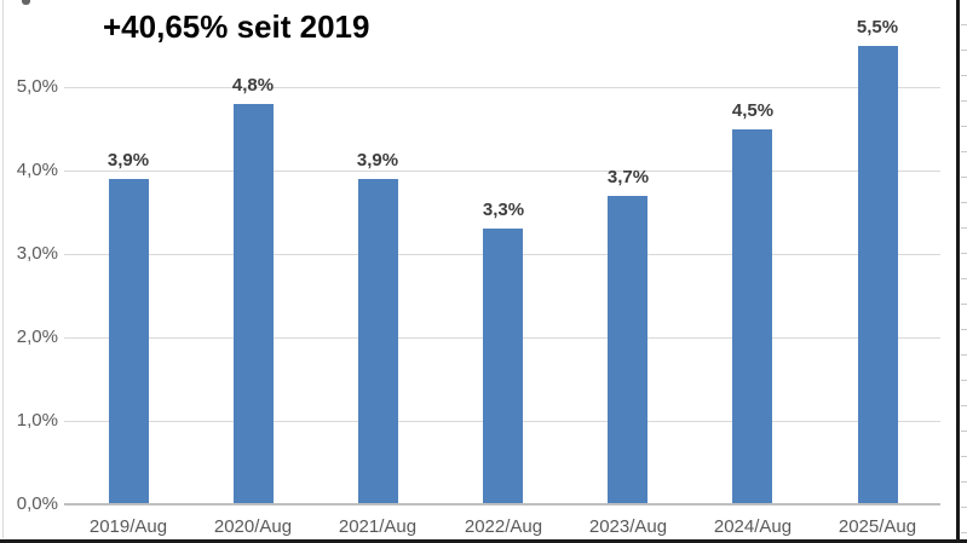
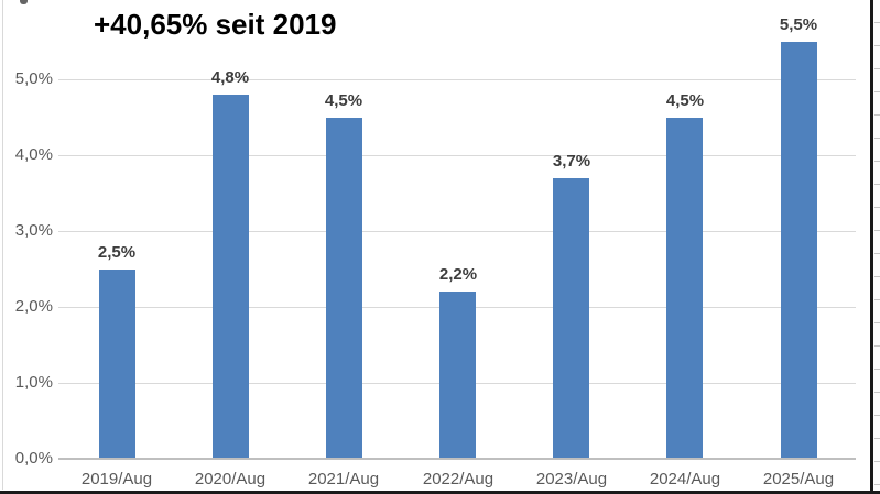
2019/Aug: 3,9% -> 2,5%
2021/Aug: 3,9% -> 4,5%
2022/Aug: 3,3% -> 2,2%
